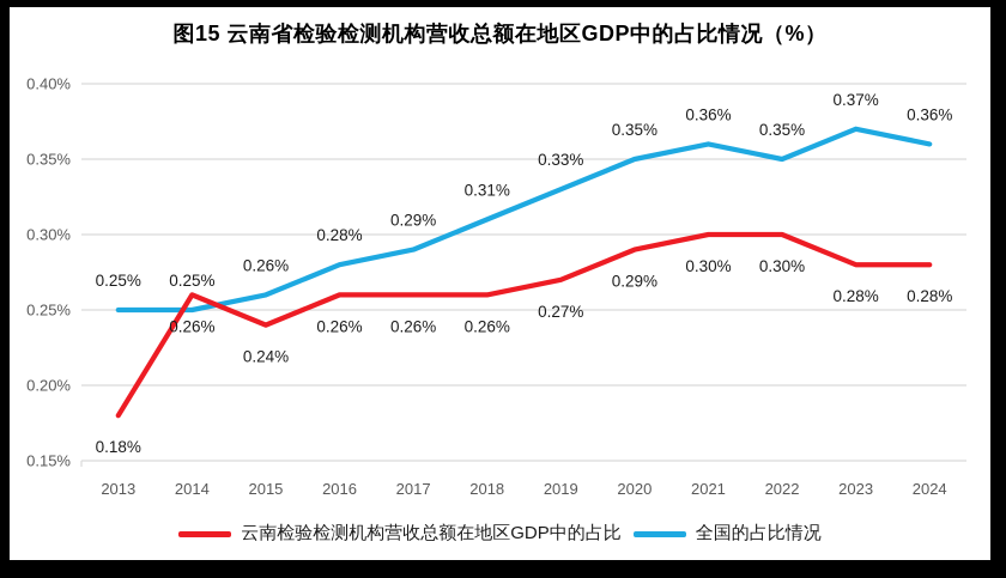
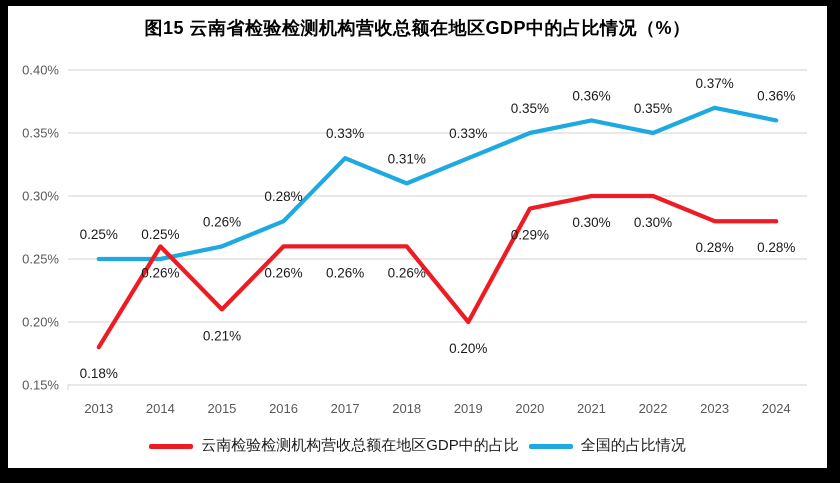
云南检验检测机构营收总额在地区GDP中的占比/2015: 0.24% -> 0.21%
全国的占比情况/2017: 0.29% -> 0.33%
云南检验检测机构营收总额在地区GDP中的占比/2019: 0.27% -> 0.20%
